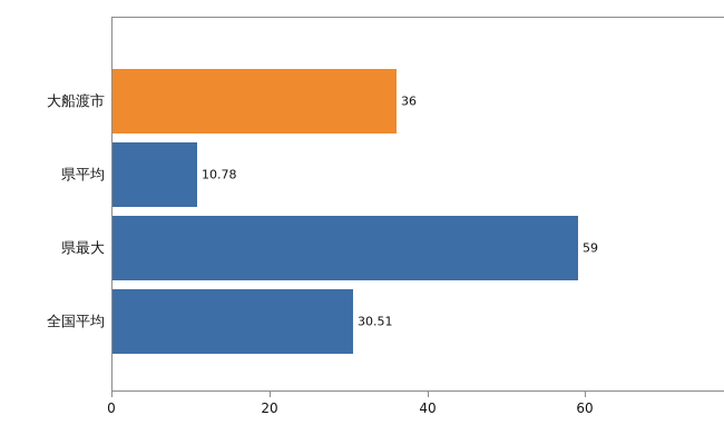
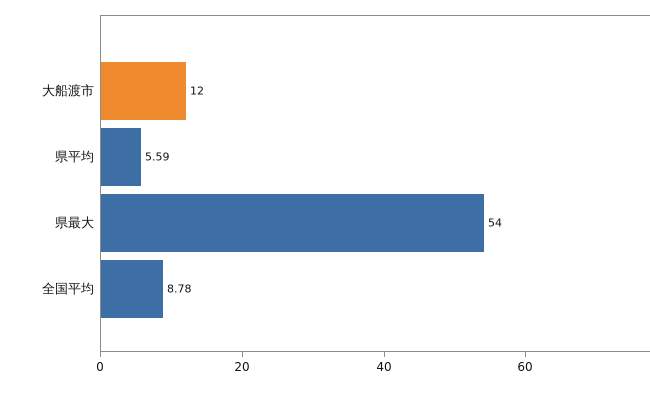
大船渡市: 36 -> 12
県平均: 10.78 -> 5.59
県最大: 59 -> 54
全国平均: 30.51 -> 8.78
